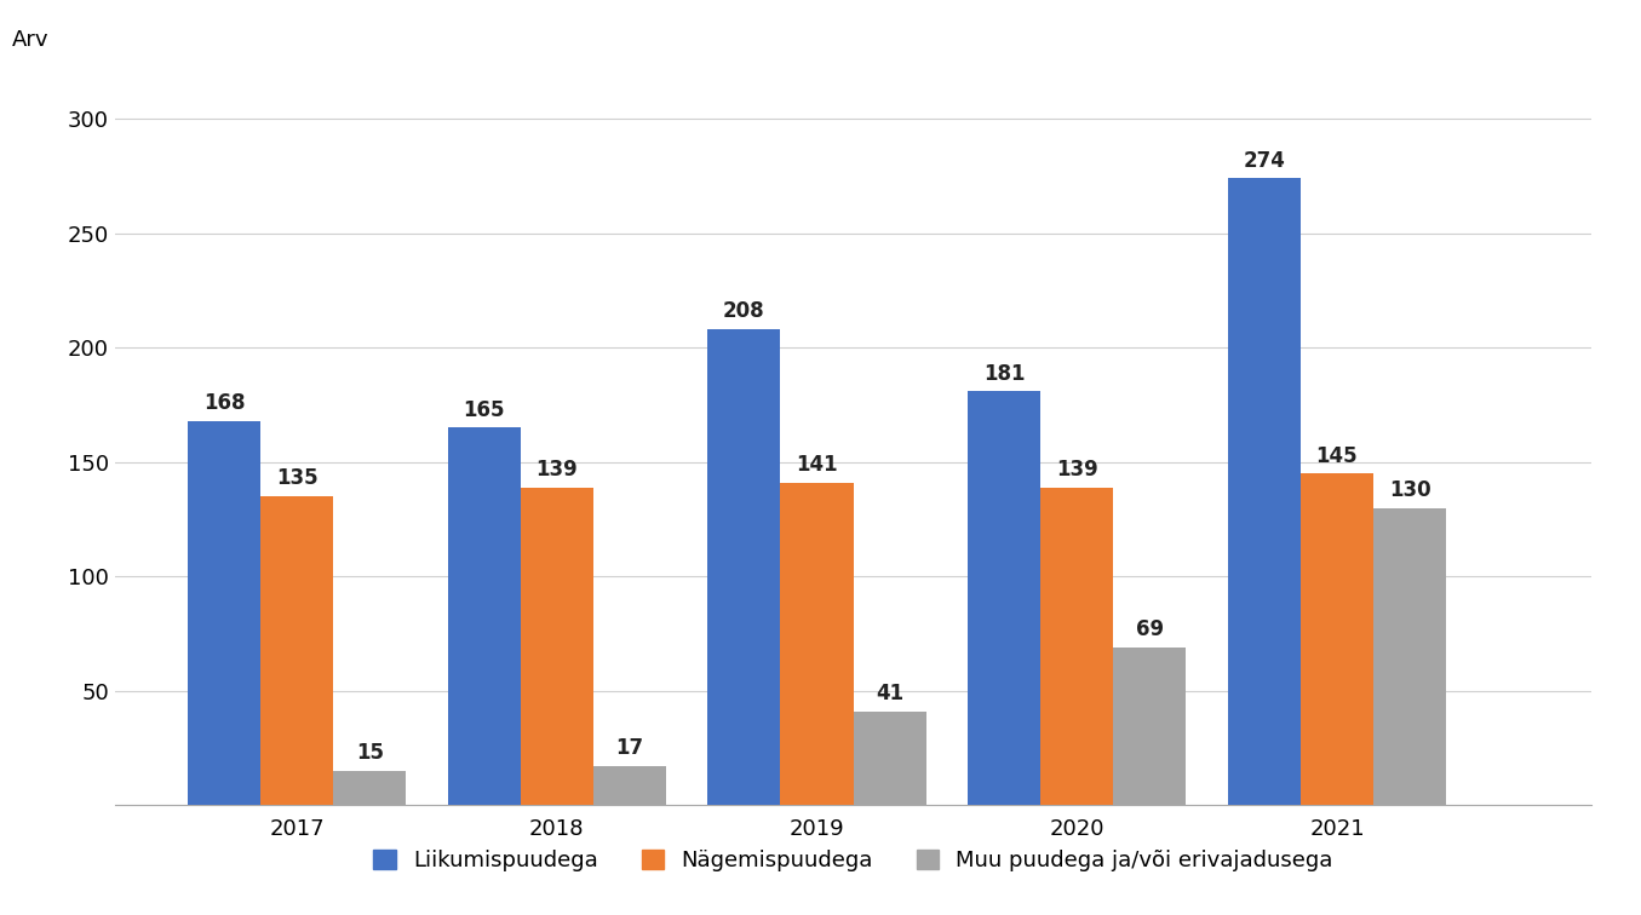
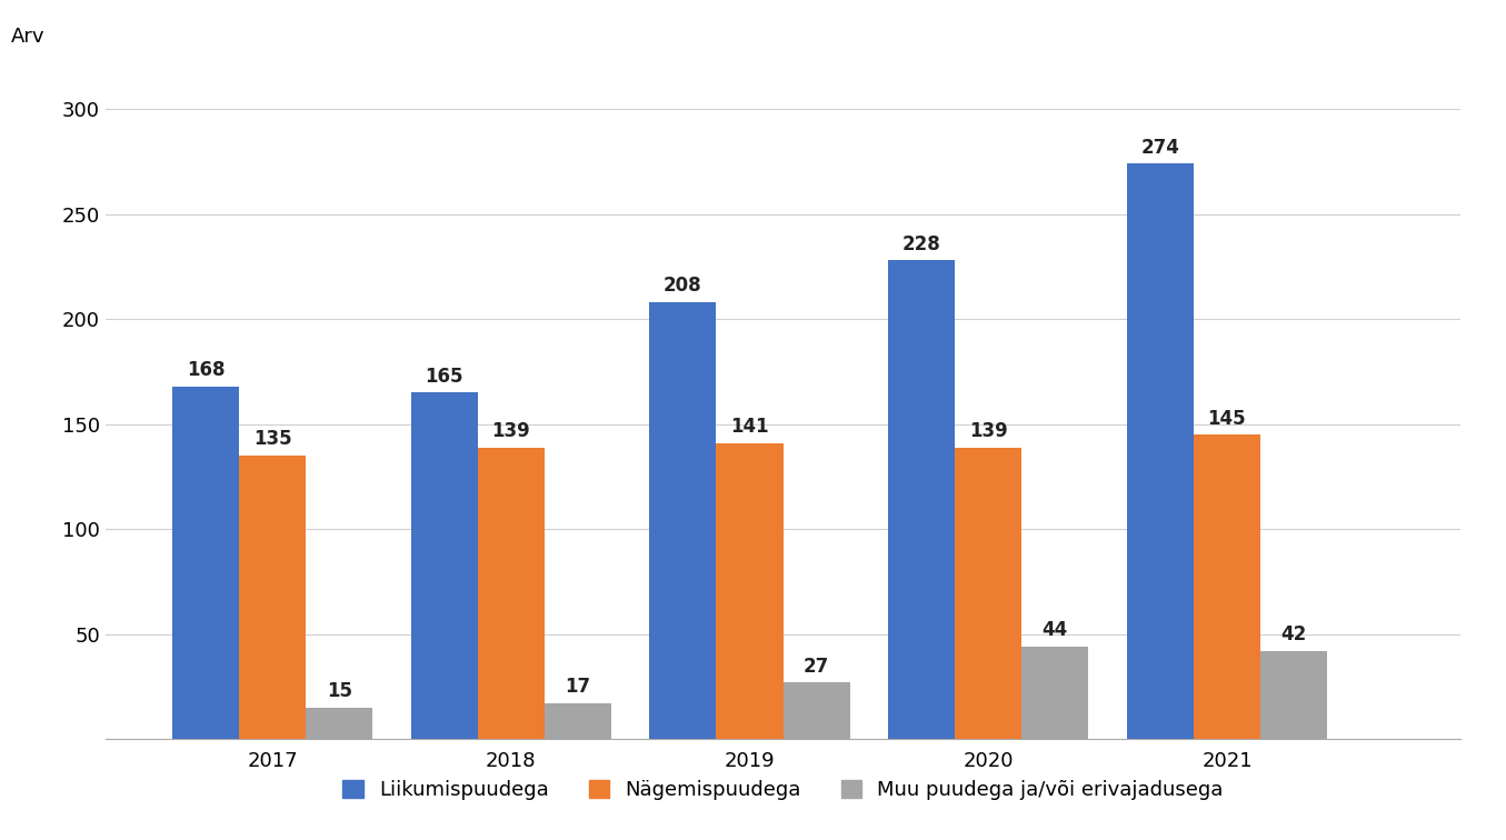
Muu puudega ja/või erivajadusega/2019: 41 -> 27
Liikumispuudega/2020: 181 -> 228
Muu puudega ja/või erivajadusega/2020: 69 -> 44
Muu puudega ja/või erivajadusega/2021: 130 -> 42
